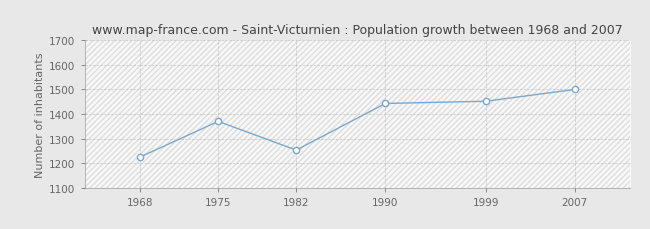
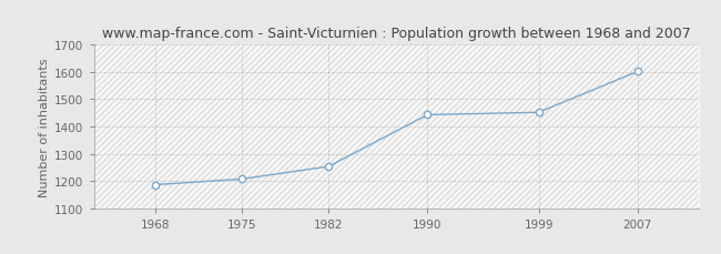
1968: 1225 -> 1186
1975: 1370 -> 1207
2007: 1500 -> 1602
